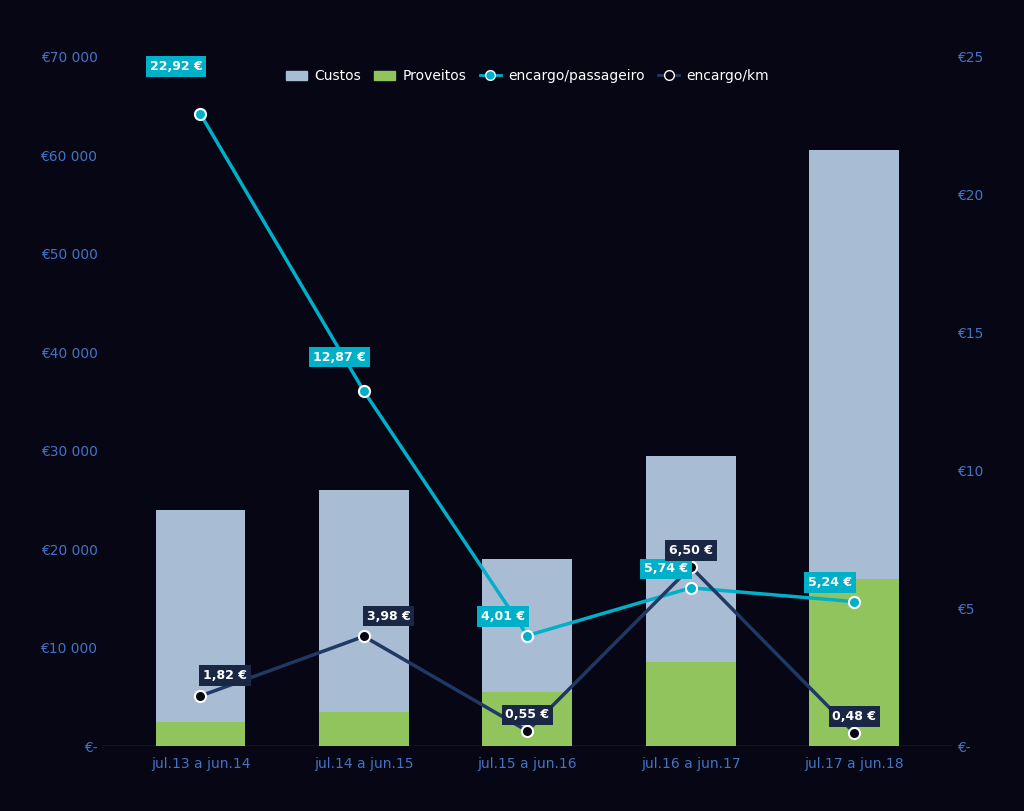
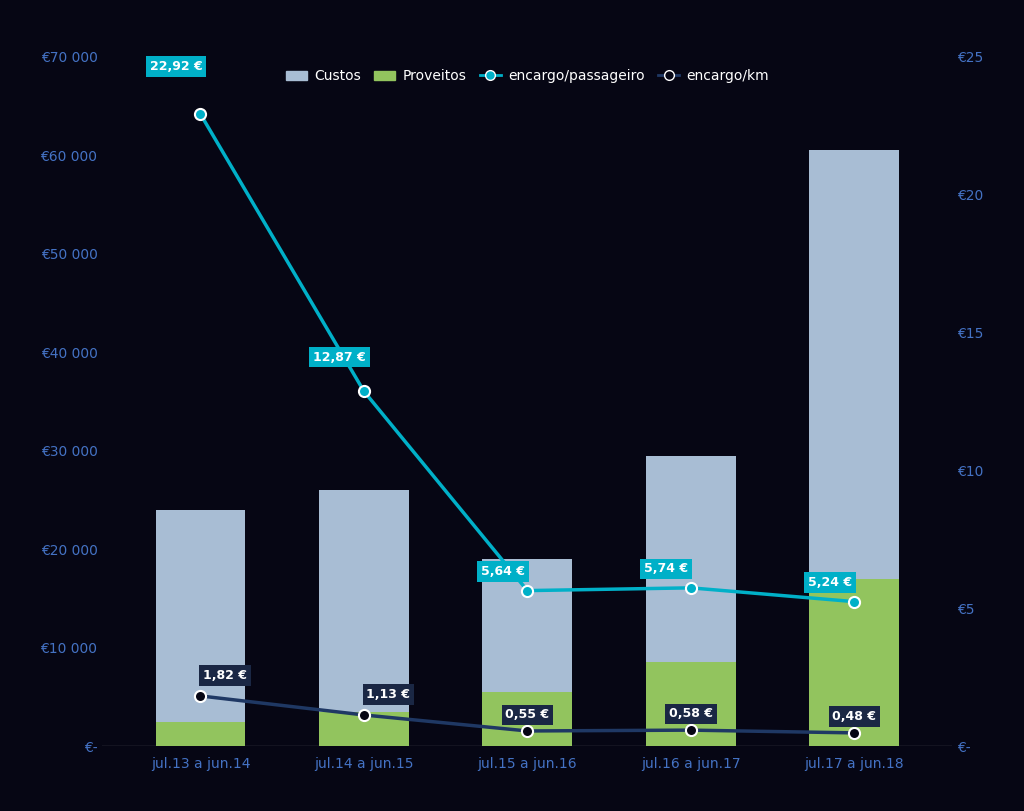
encargo/km/jul.14 a jun.15: 3,98 -> 1,13
encargo/passageiro/jul.15 a jun.16: 4,01 -> 5,64
encargo/km/jul.16 a jun.17: 6,50 -> 0,58
